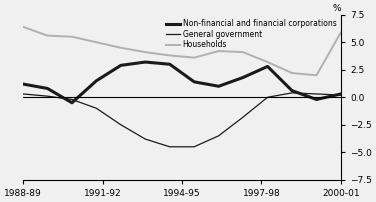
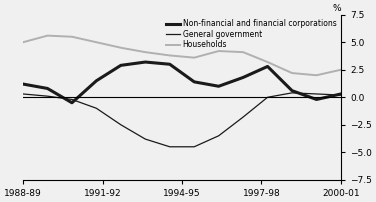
Households/1988-89: 6.4 -> 5.0
Households/2000-01: 5.9 -> 2.5
